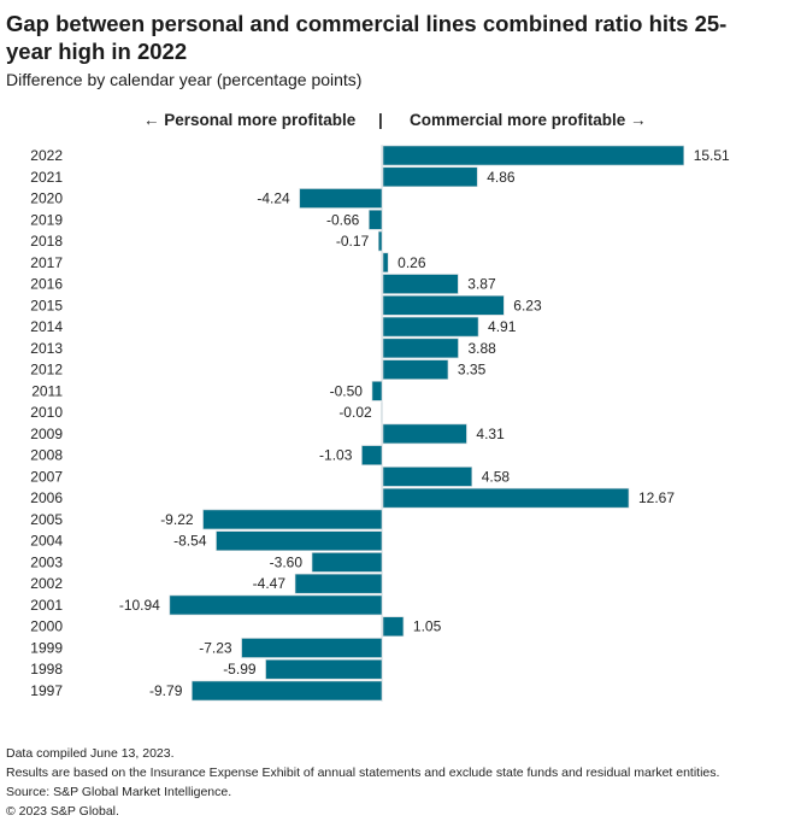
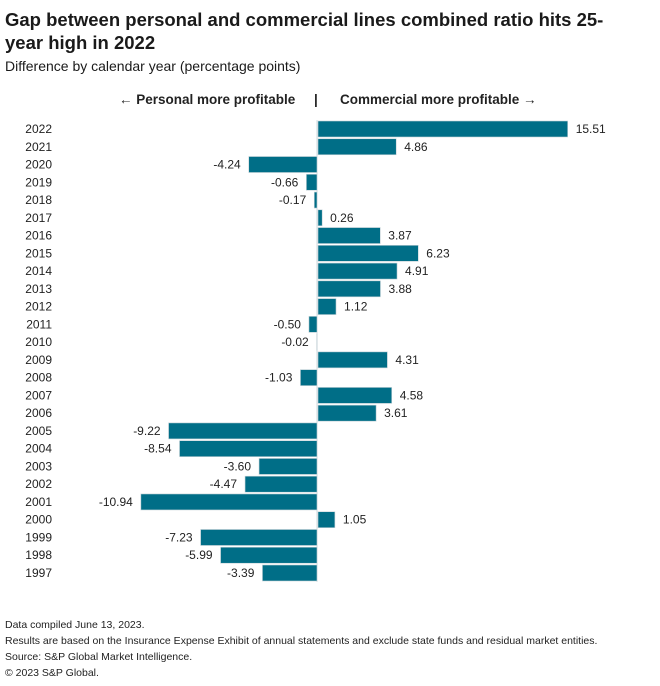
2012: 3.35 -> 1.12
2006: 12.67 -> 3.61
1997: -9.79 -> -3.39
